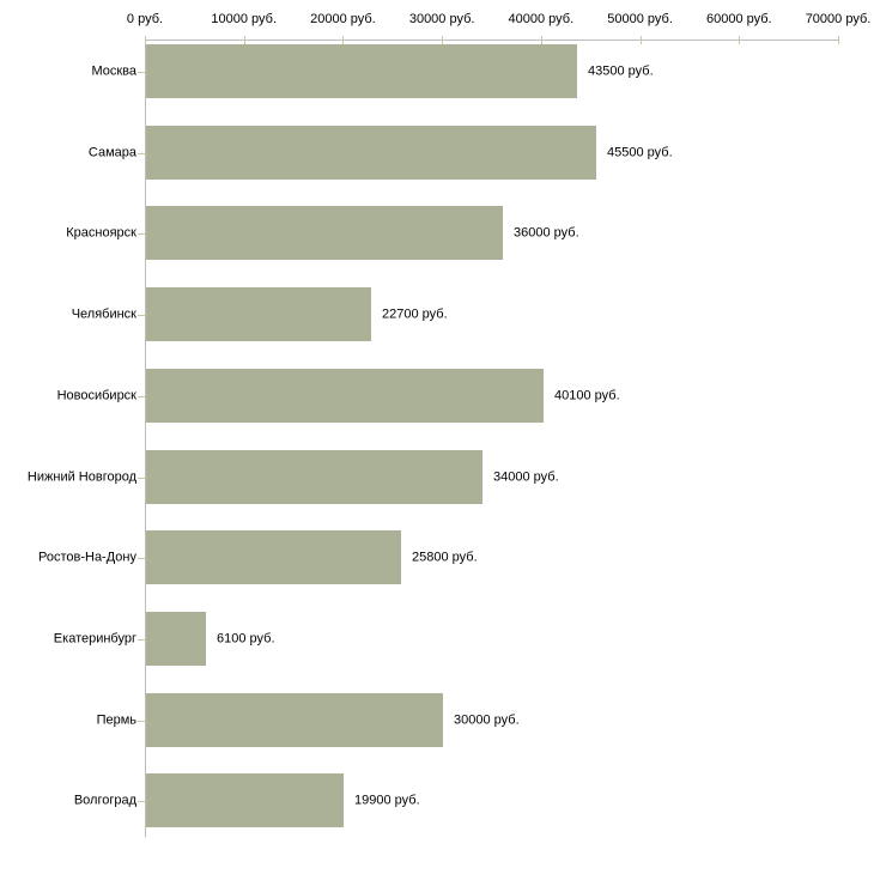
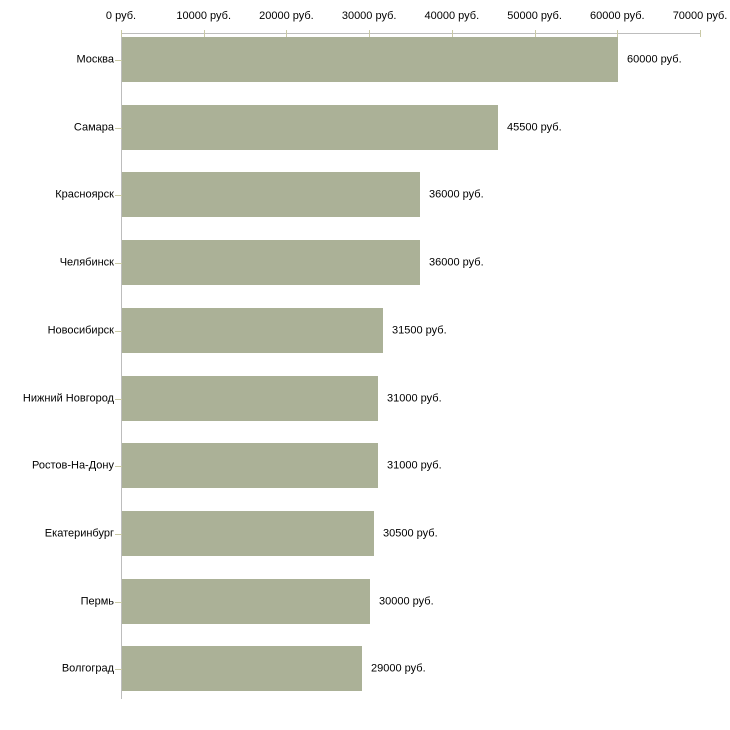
Москва: 43500 -> 60000
Челябинск: 22700 -> 36000
Новосибирск: 40100 -> 31500
Нижний Новгород: 34000 -> 31000
Ростов-На-Дону: 25800 -> 31000
Екатеринбург: 6100 -> 30500
Волгоград: 19900 -> 29000
